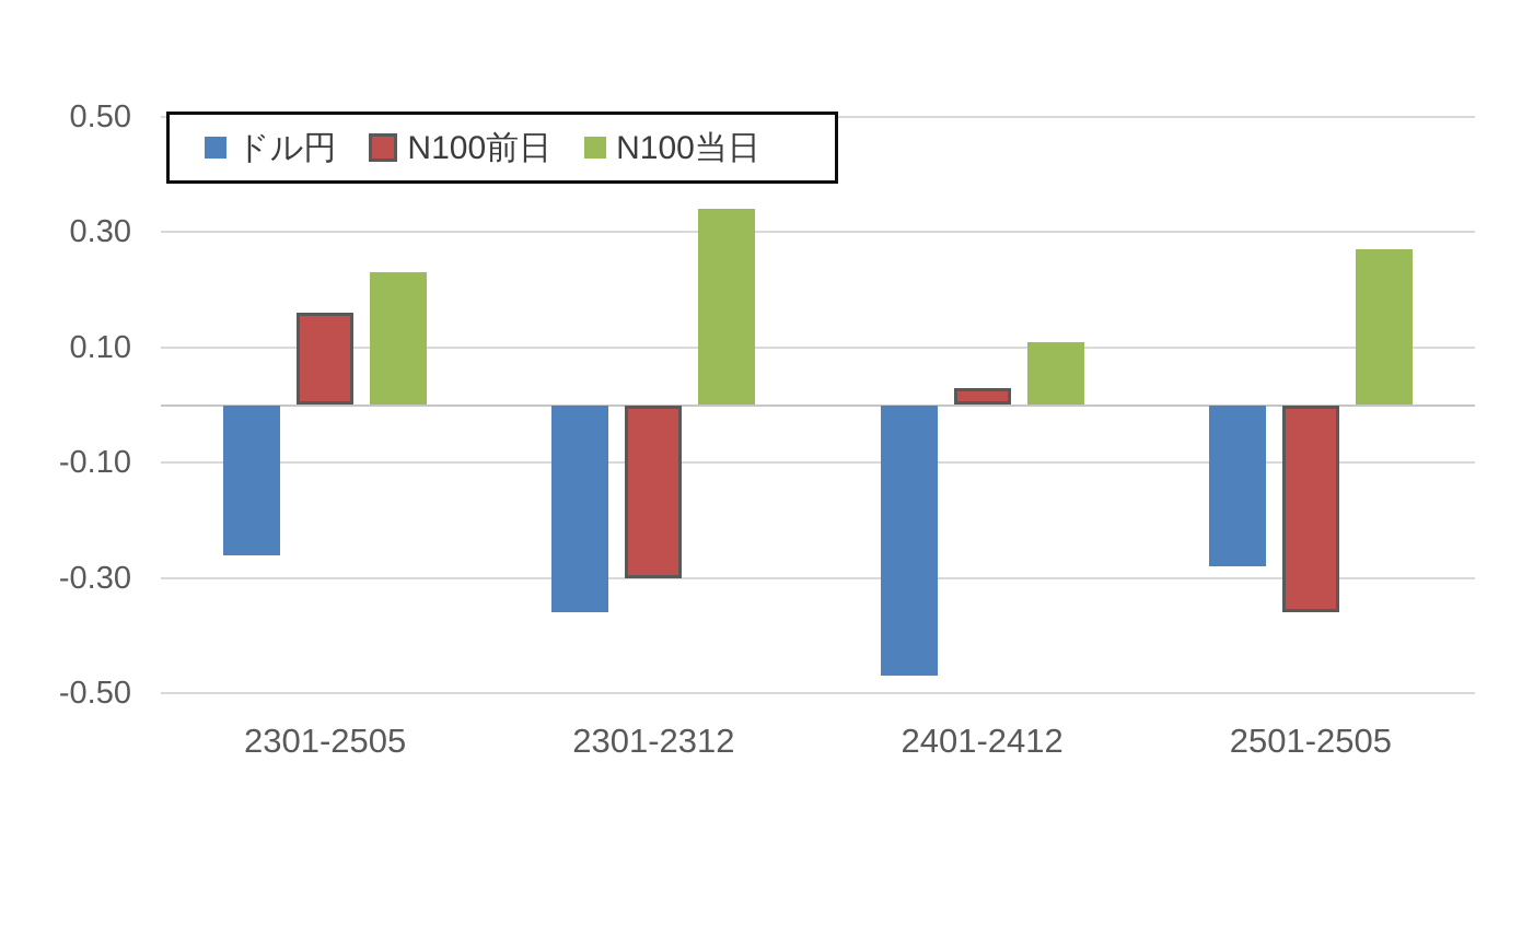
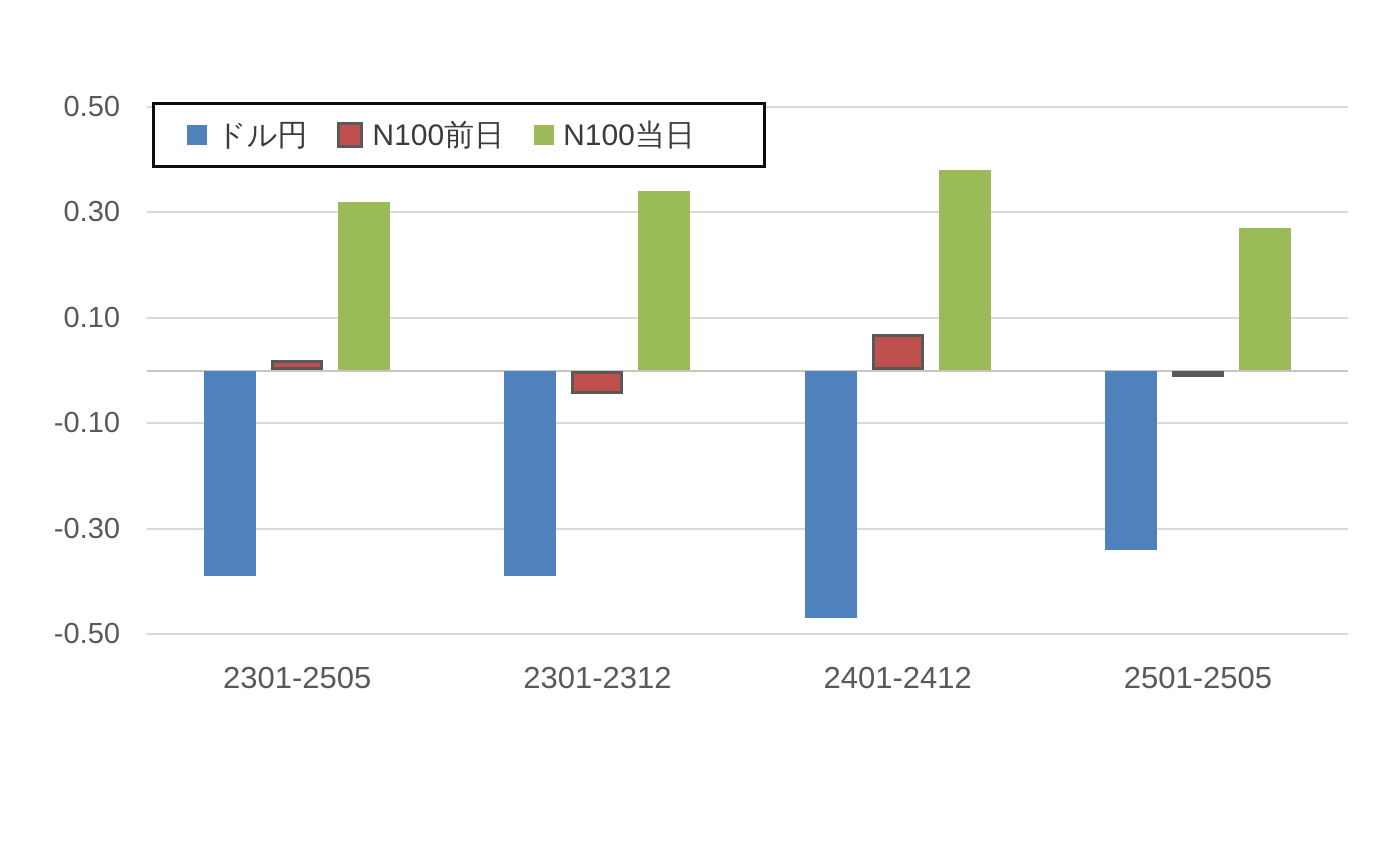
ドル円/2301-2505: -0.26 -> -0.39
N100前日/2301-2505: 0.16 -> 0.02
N100当日/2301-2505: 0.23 -> 0.32
ドル円/2301-2312: -0.36 -> -0.39
N100前日/2301-2312: -0.30 -> -0.04
N100前日/2401-2412: 0.03 -> 0.07
N100当日/2401-2412: 0.11 -> 0.38
ドル円/2501-2505: -0.28 -> -0.34
N100前日/2501-2505: -0.36 -> -0.01
